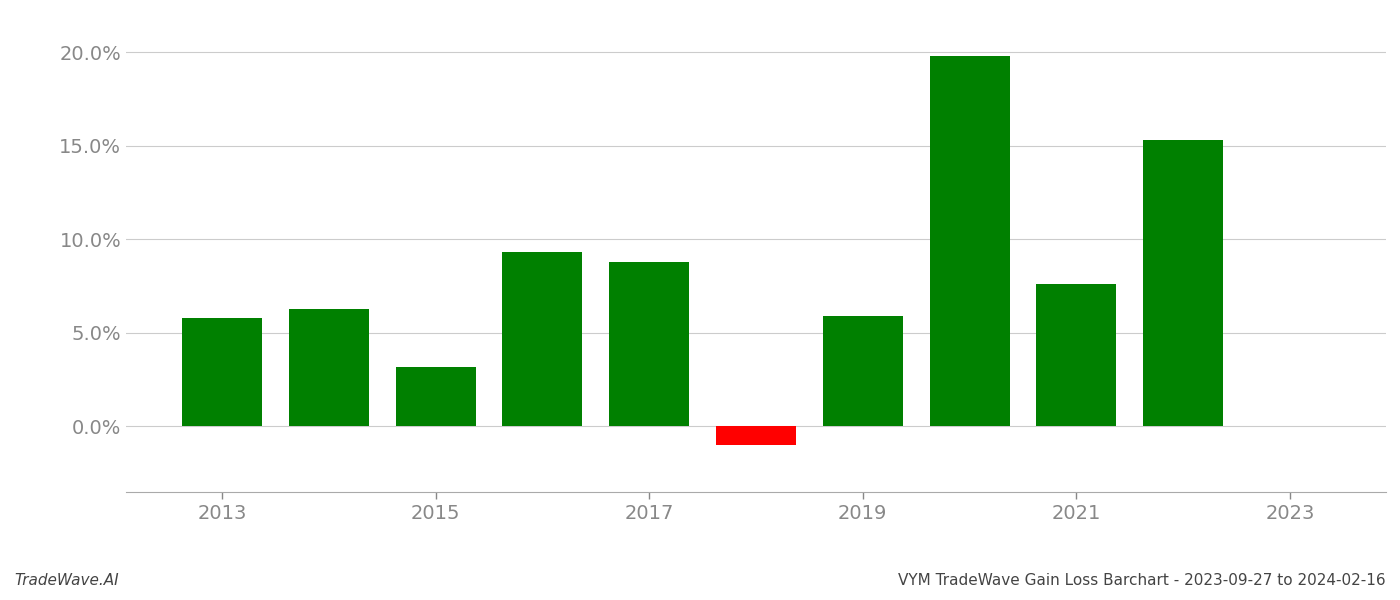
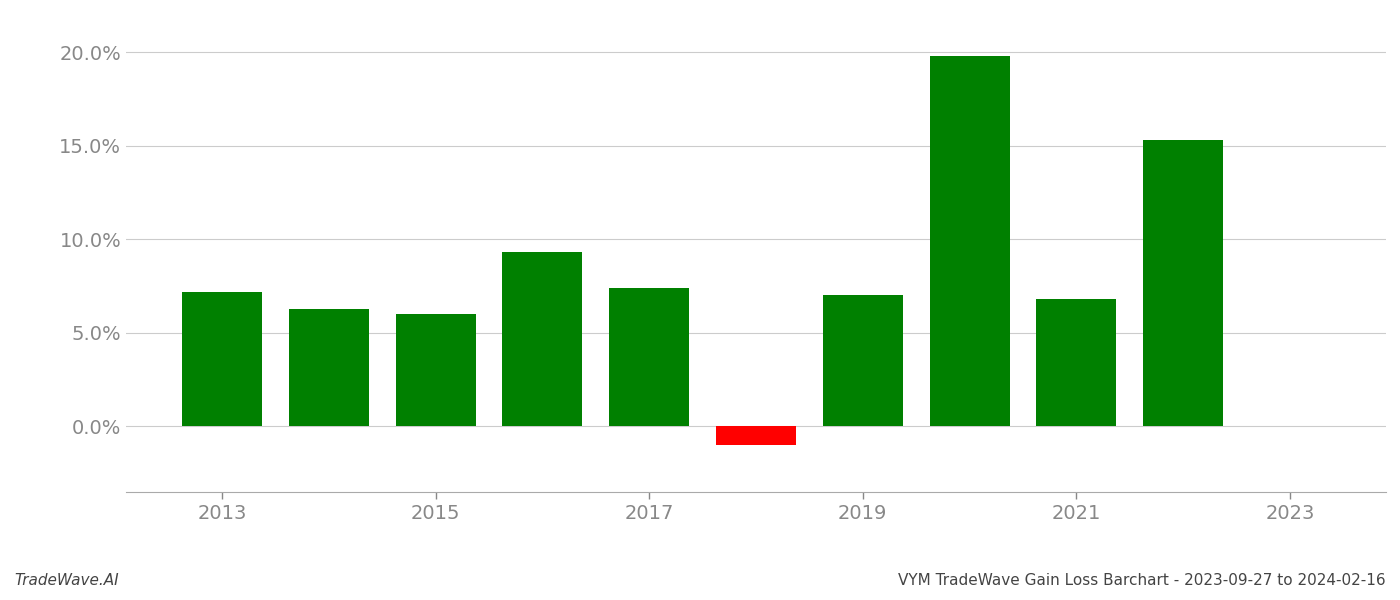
2013: 5.8% -> 7.2%
2015: 3.2% -> 6.0%
2017: 8.8% -> 7.4%
2019: 5.9% -> 7.0%
2021: 7.6% -> 6.8%
